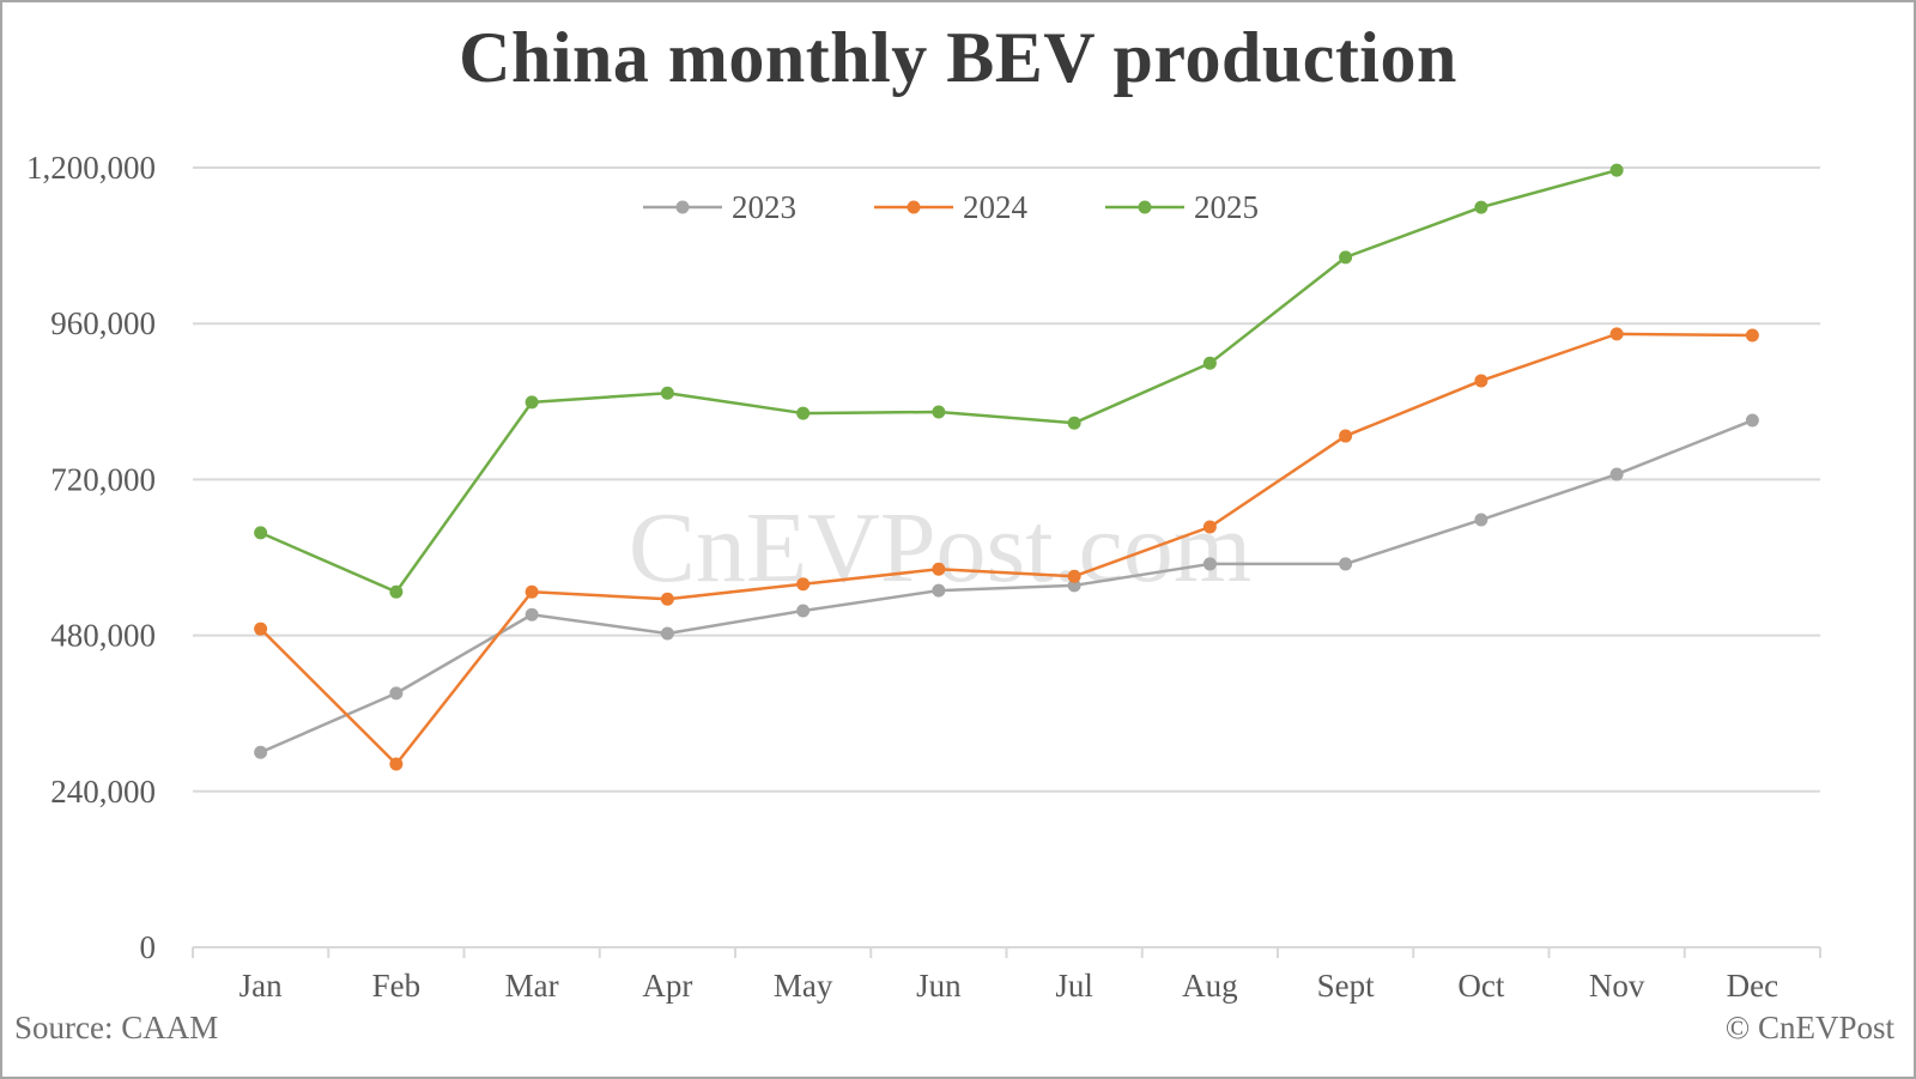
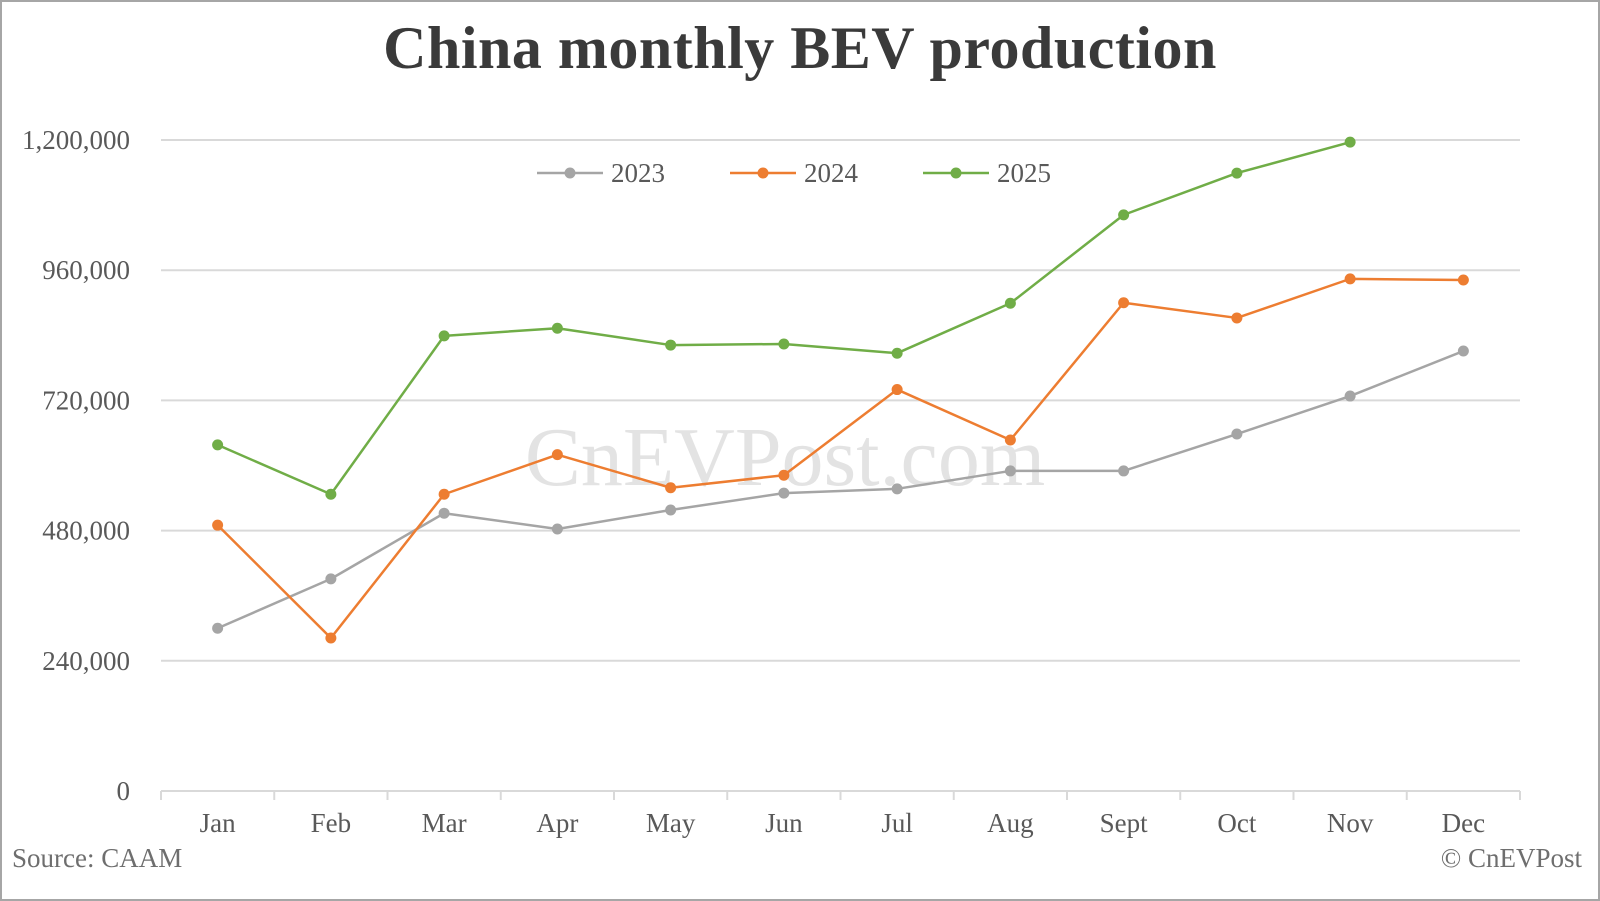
2024/Apr: 540000 -> 620000
2024/Jul: 570000 -> 740000
2024/Sept: 790000 -> 900000
